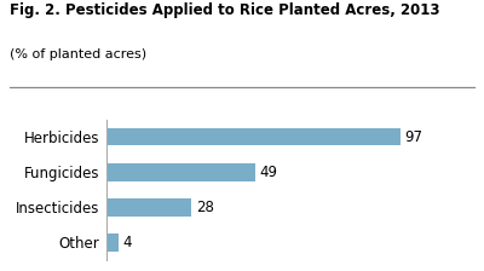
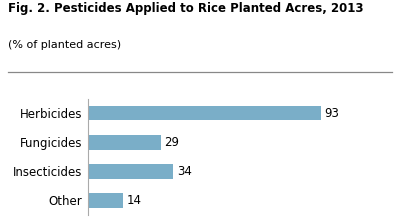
Herbicides: 97 -> 93
Fungicides: 49 -> 29
Insecticides: 28 -> 34
Other: 4 -> 14
